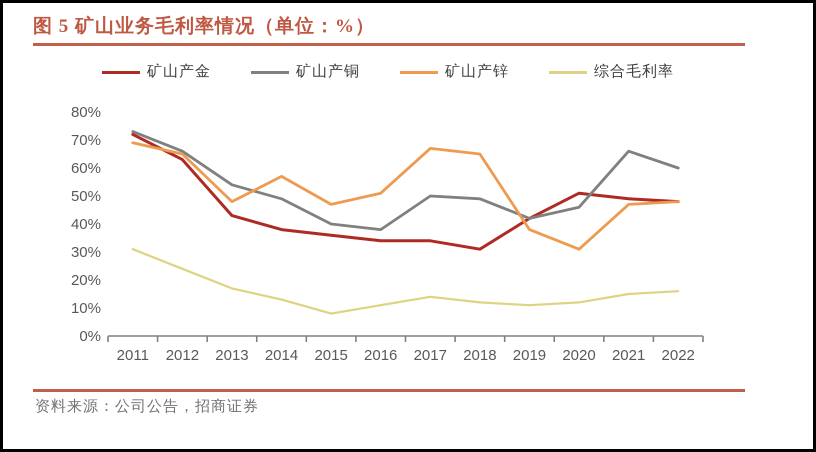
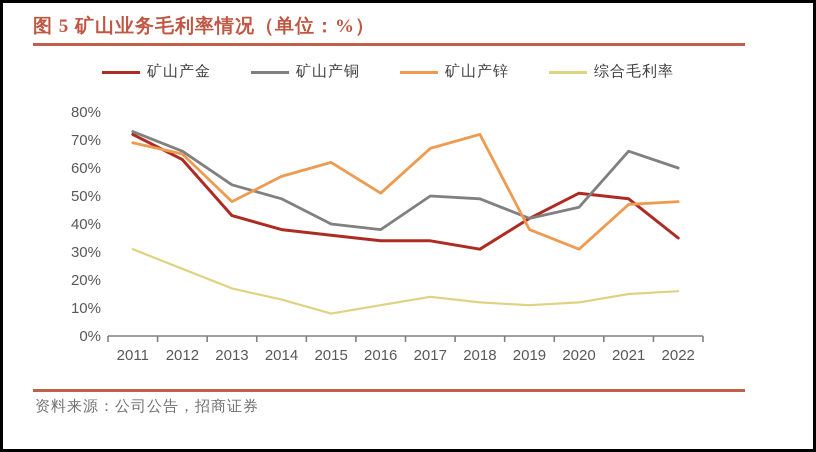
矿山产锌/2015: 47% -> 62%
矿山产锌/2018: 65% -> 72%
矿山产金/2022: 48% -> 35%
